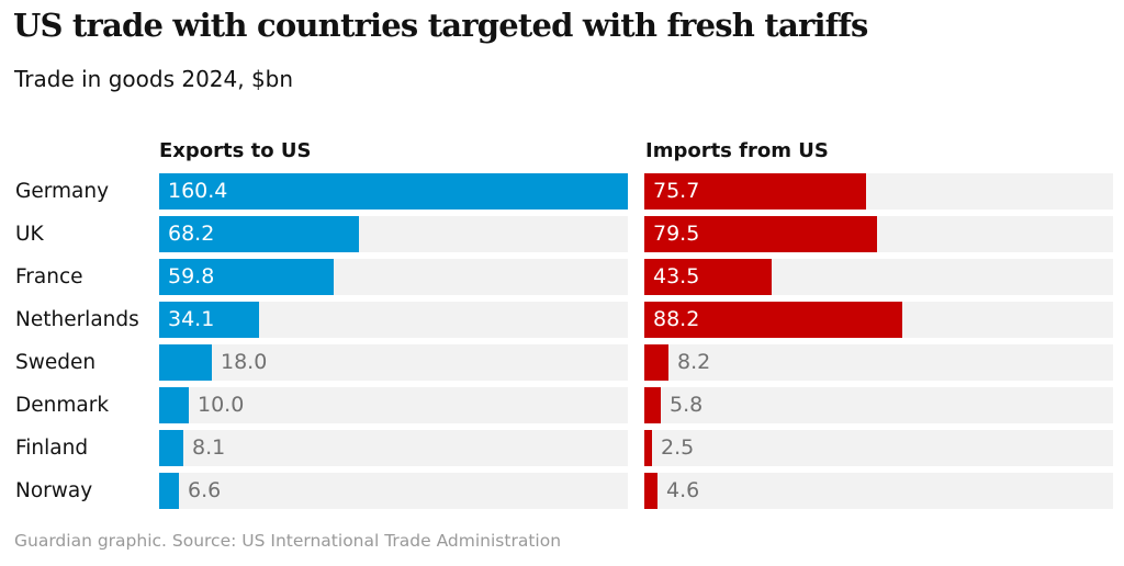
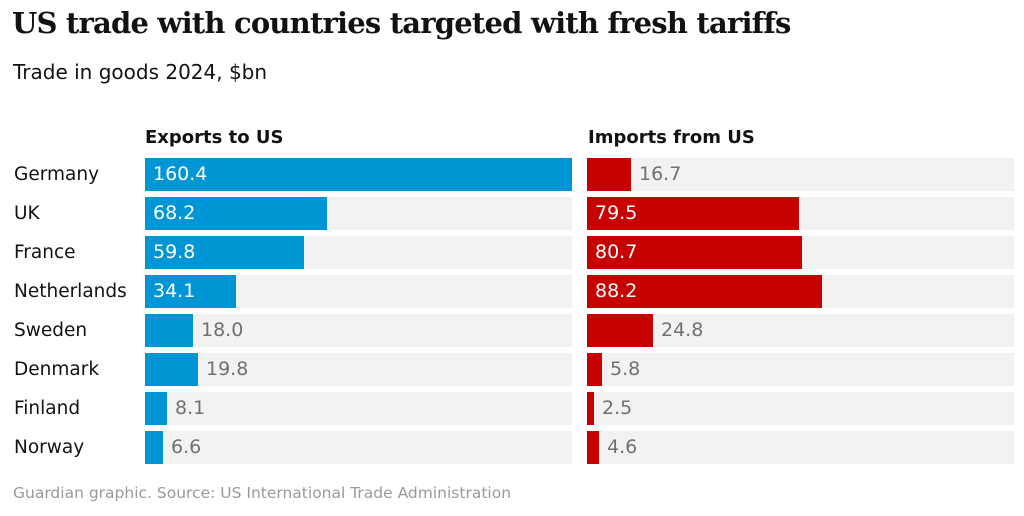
Imports from US/Germany: 75.7 -> 16.7
Imports from US/France: 43.5 -> 80.7
Imports from US/Sweden: 8.2 -> 24.8
Exports to US/Denmark: 10.0 -> 19.8
